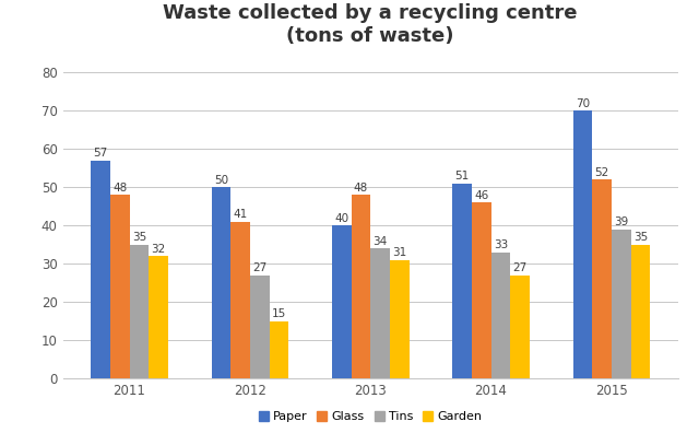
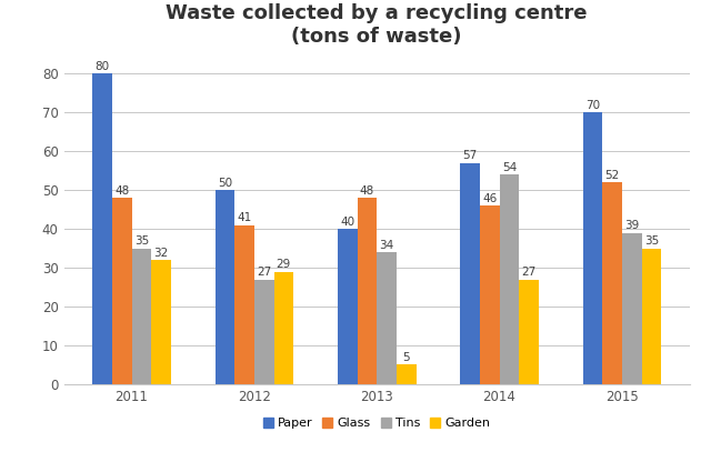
Paper/2011: 57 -> 80
Garden/2012: 15 -> 29
Garden/2013: 31 -> 5
Paper/2014: 51 -> 57
Tins/2014: 33 -> 54
